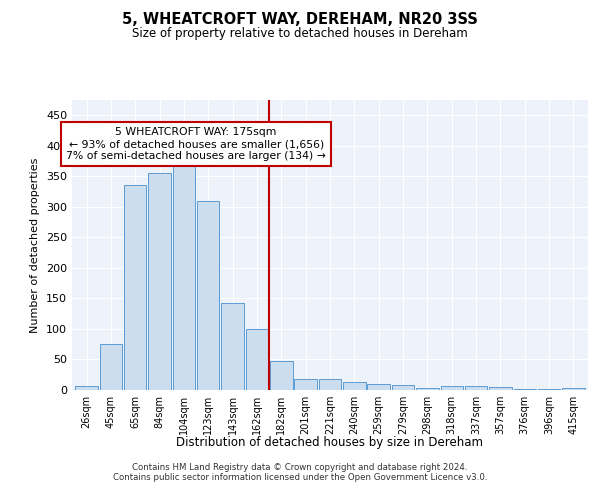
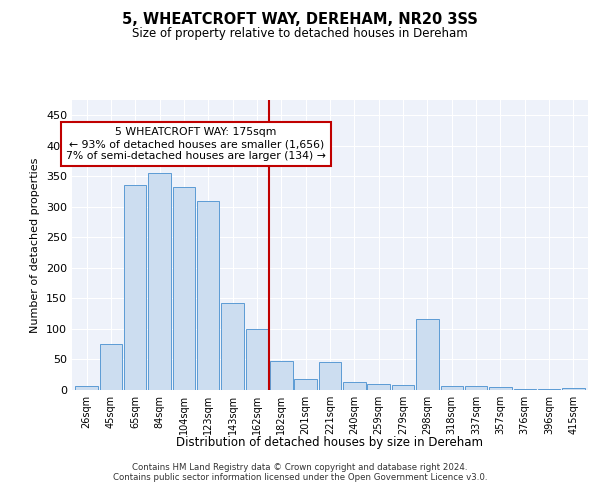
104sqm: 368 -> 332
221sqm: 18 -> 46
298sqm: 4 -> 116
